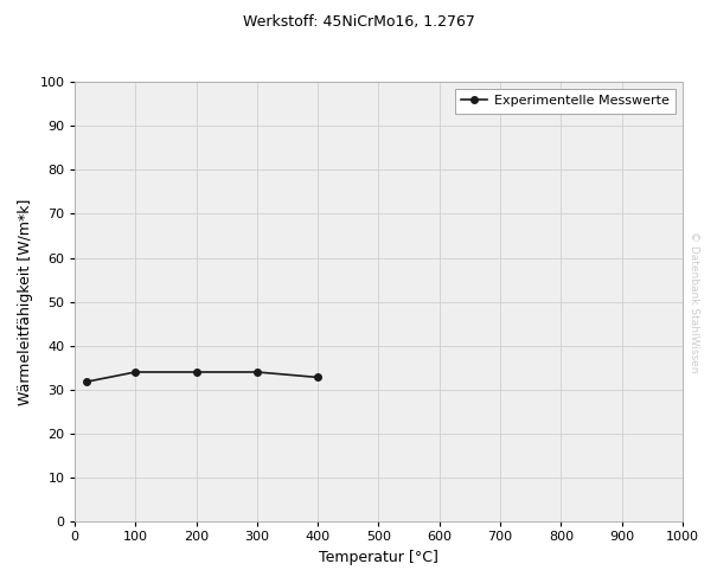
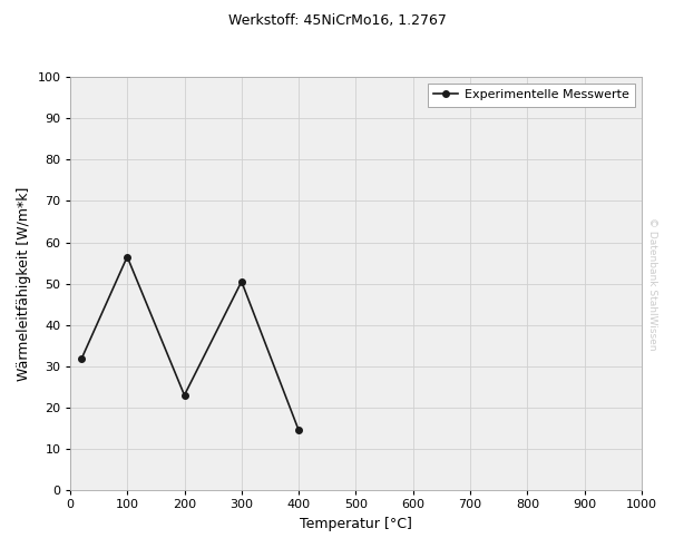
100: 34.0 -> 56.5
200: 34.0 -> 23.0
300: 34.0 -> 50.5
400: 32.8 -> 14.5
